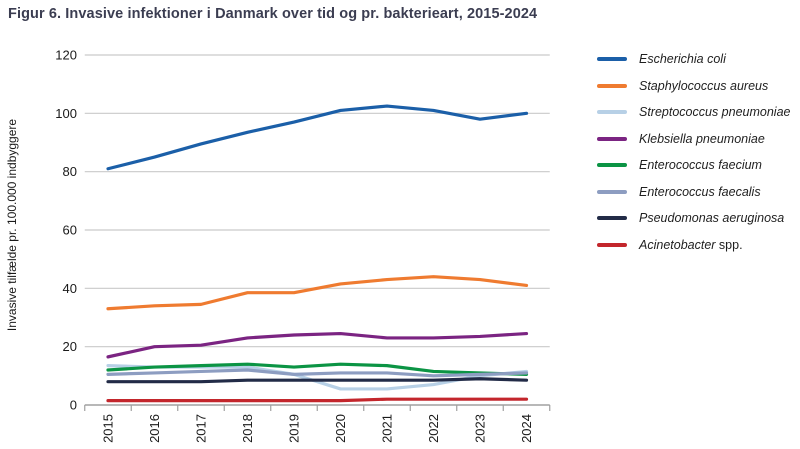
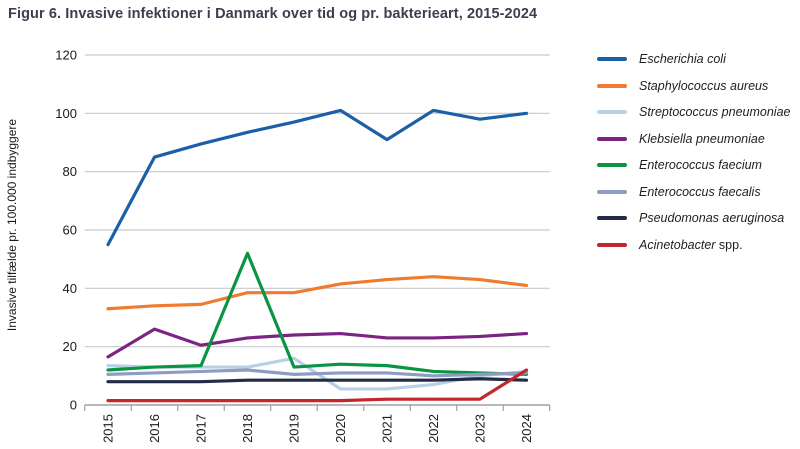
Escherichia coli/2015: 81 -> 55
Klebsiella pneumoniae/2016: 20 -> 26
Enterococcus faecium/2018: 14 -> 52
Streptococcus pneumoniae/2019: 10 -> 16
Escherichia coli/2021: 102 -> 91
Acinetobacter/2024: 2 -> 12
